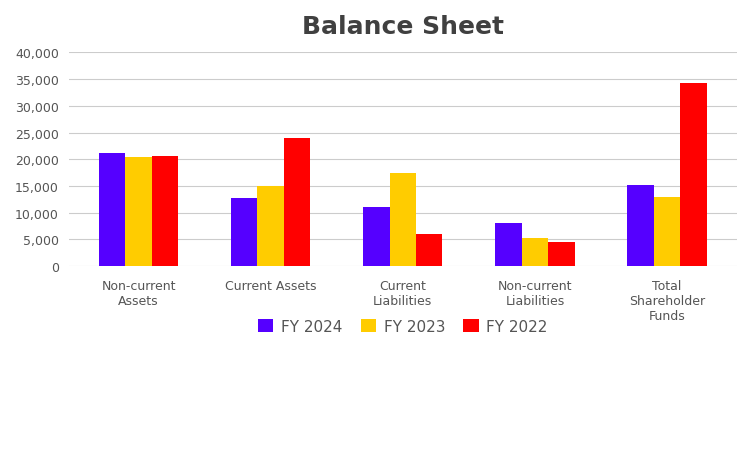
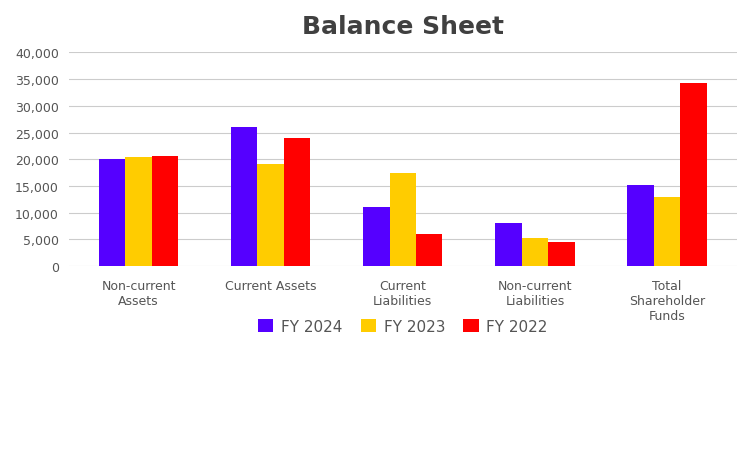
FY 2024/Non-current Assets: 21,200 -> 20,000
FY 2024/Current Assets: 12,700 -> 26,000
FY 2023/Current Assets: 15,000 -> 19,200
